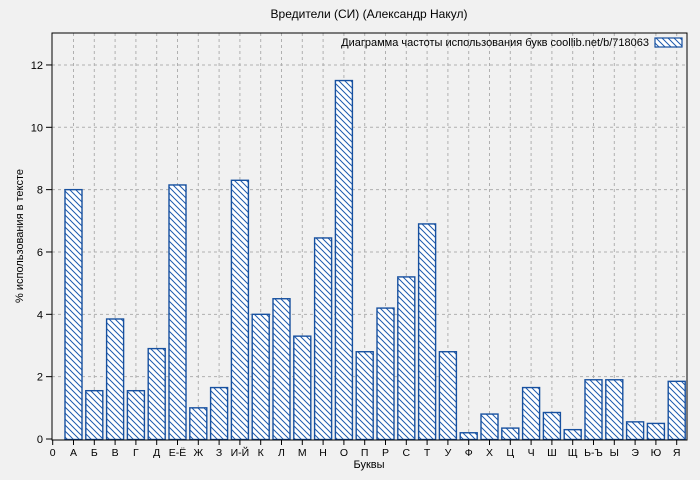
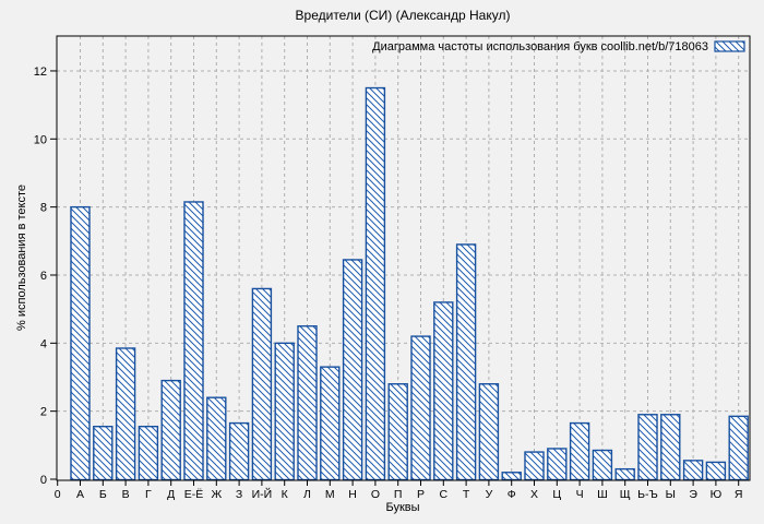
Ж: 1.0 -> 2.4
И-Й: 8.3 -> 5.6
Ц: 0.3 -> 0.9
